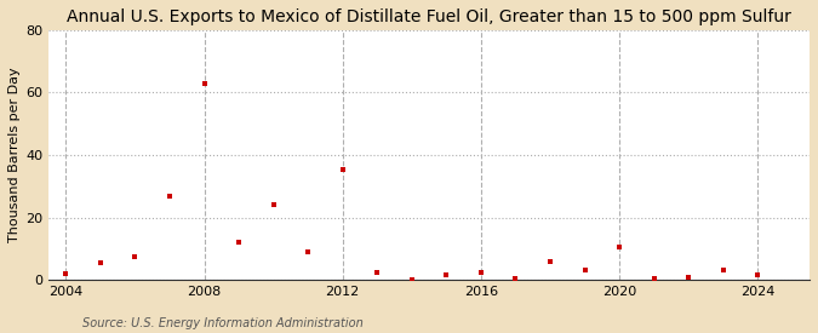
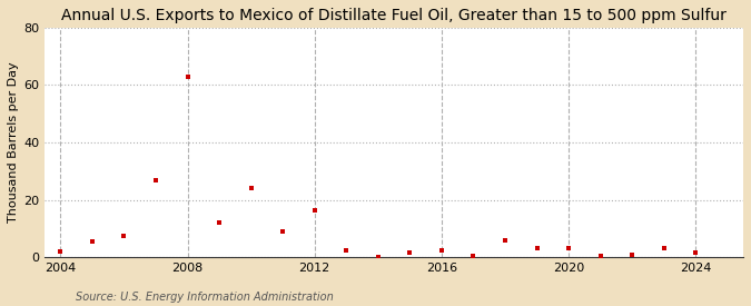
2012: 35.5 -> 16.5
2020: 10.5 -> 3.0
